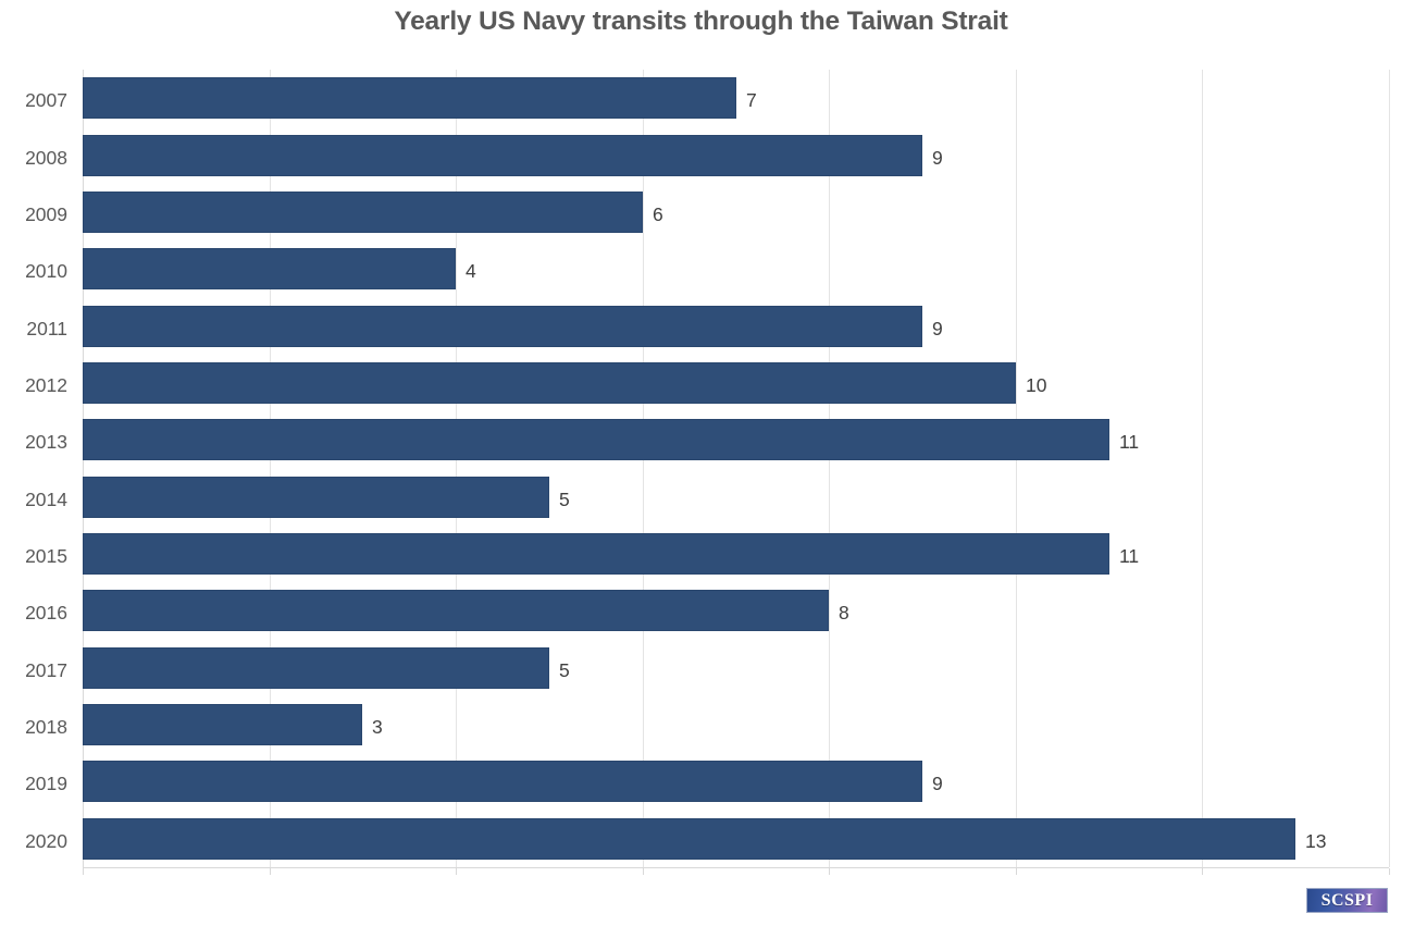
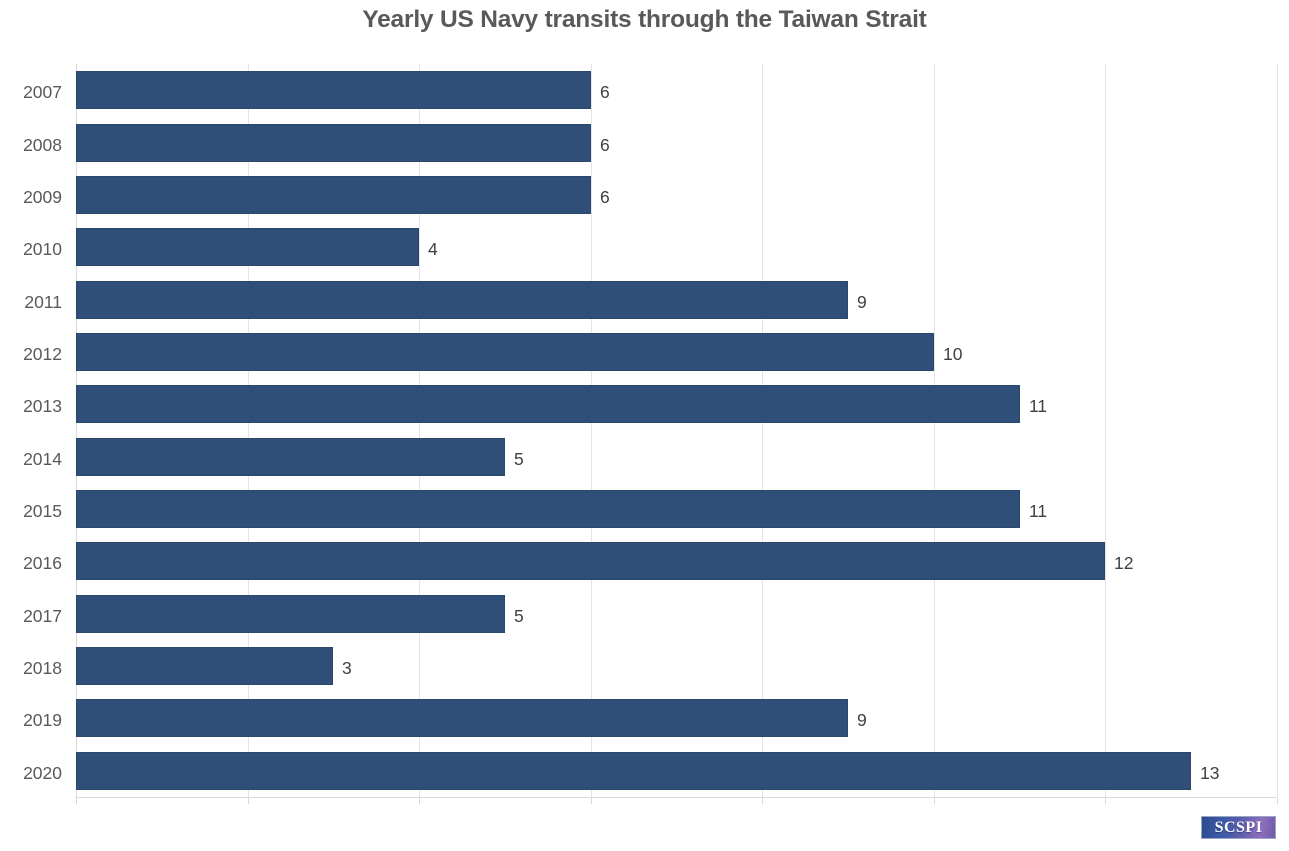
2007: 7 -> 6
2008: 9 -> 6
2016: 8 -> 12
